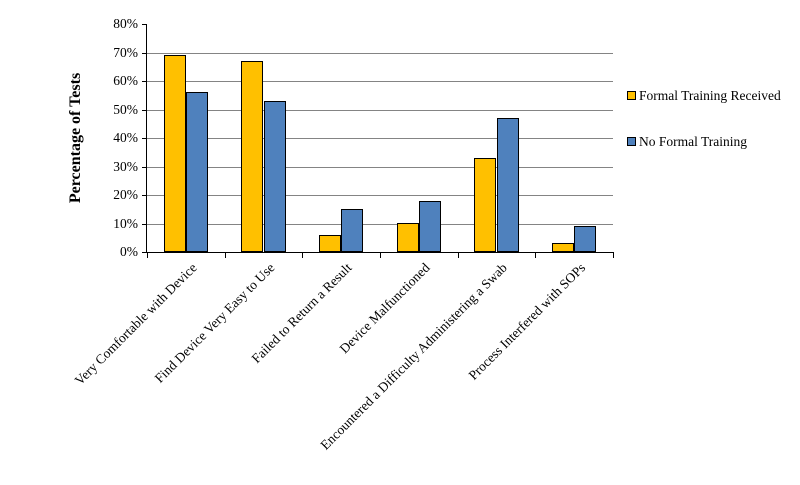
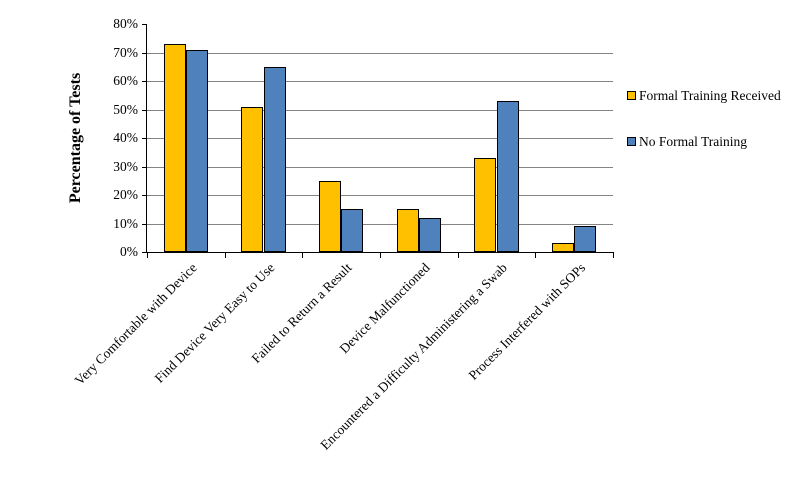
Formal Training Received/Very Comfortable with Device: 69% -> 73%
No Formal Training/Very Comfortable with Device: 56% -> 71%
Formal Training Received/Find Device Very Easy to Use: 67% -> 51%
No Formal Training/Find Device Very Easy to Use: 53% -> 65%
Formal Training Received/Failed to Return a Result: 6% -> 25%
Formal Training Received/Device Malfunctioned: 10% -> 15%
No Formal Training/Device Malfunctioned: 18% -> 12%
No Formal Training/Encountered a Difficulty Administering a Swab: 47% -> 53%
